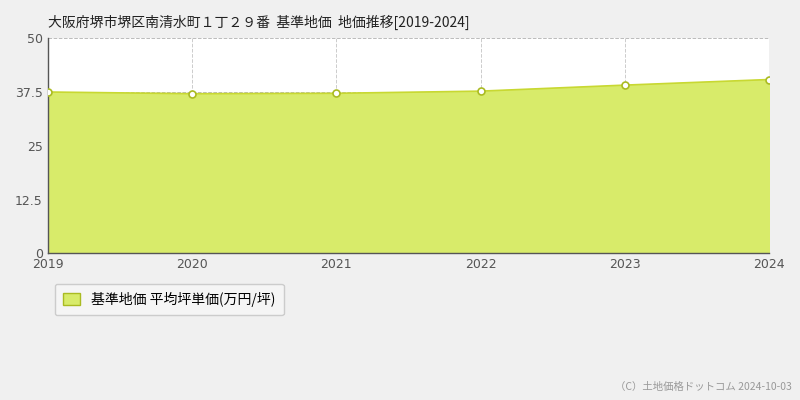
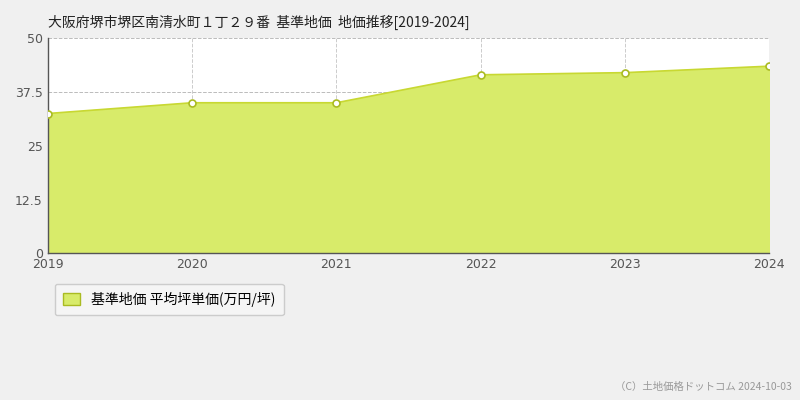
2019: 37.5 -> 32.5
2020: 37.1 -> 35.0
2021: 37.2 -> 35.0
2022: 37.7 -> 41.5
2023: 39.1 -> 42.0
2024: 40.4 -> 43.5
